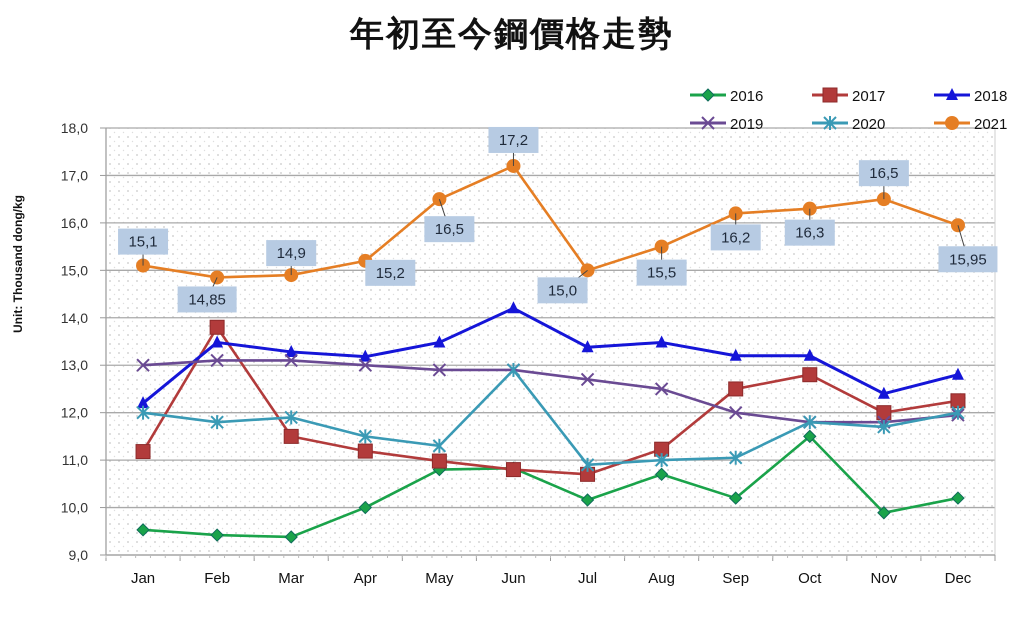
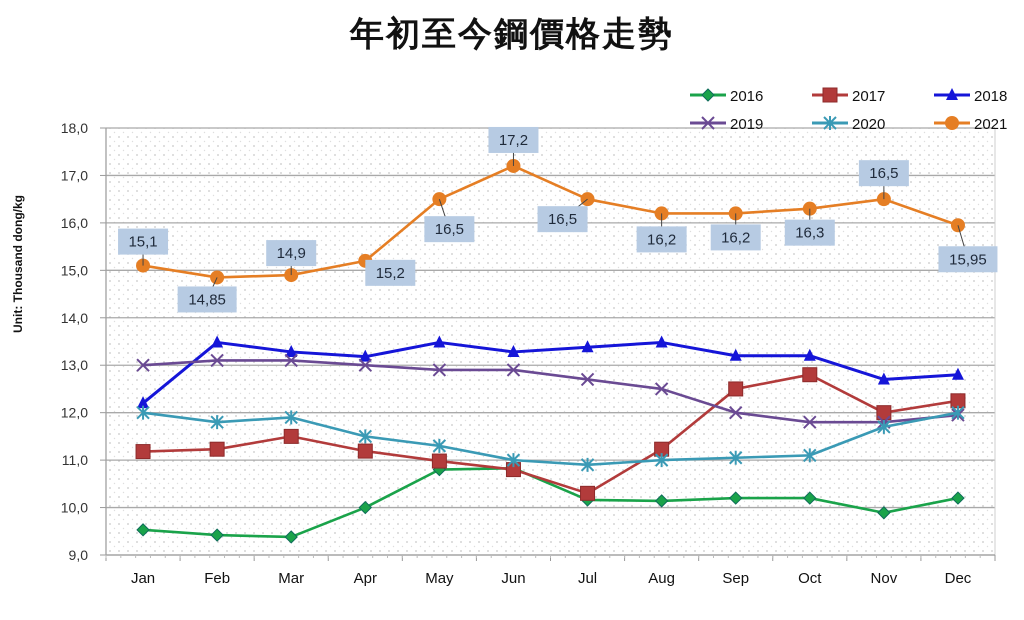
2017/Feb: 13,8 -> 11,2
2018/Jun: 14,2 -> 13,3
2020/Jun: 12,9 -> 11,0
2017/Jul: 10,7 -> 10,3
2021/Jul: 15,0 -> 16,5
2016/Aug: 10,7 -> 10,1
2021/Aug: 15,5 -> 16,2
2016/Oct: 11,5 -> 10,2
2020/Oct: 11,8 -> 11,1
2018/Nov: 12,4 -> 12,7
